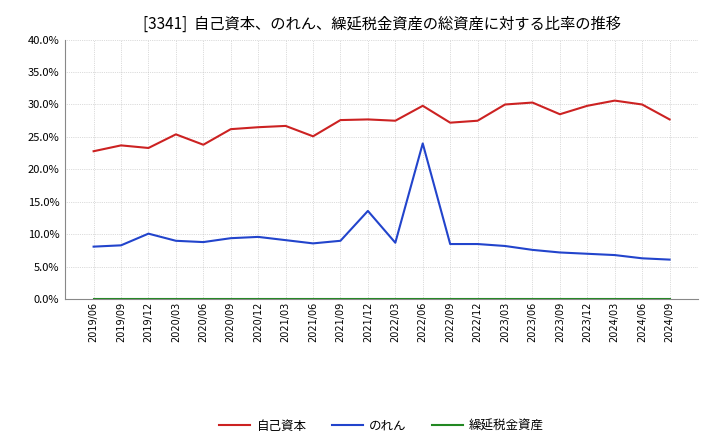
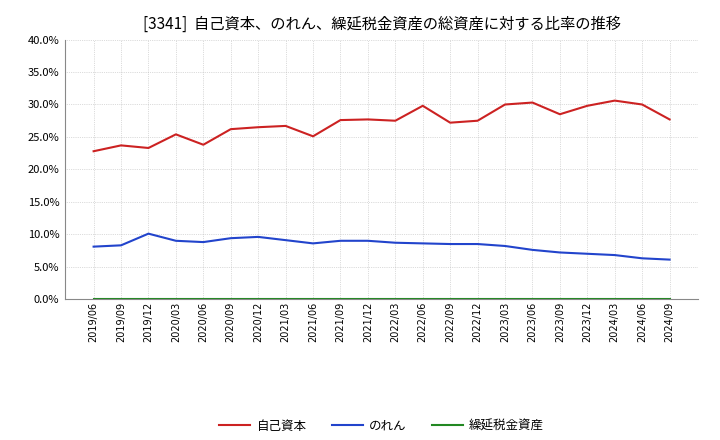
のれん/2021/12: 13.6% -> 9.0%
のれん/2022/06: 24.0% -> 8.6%
